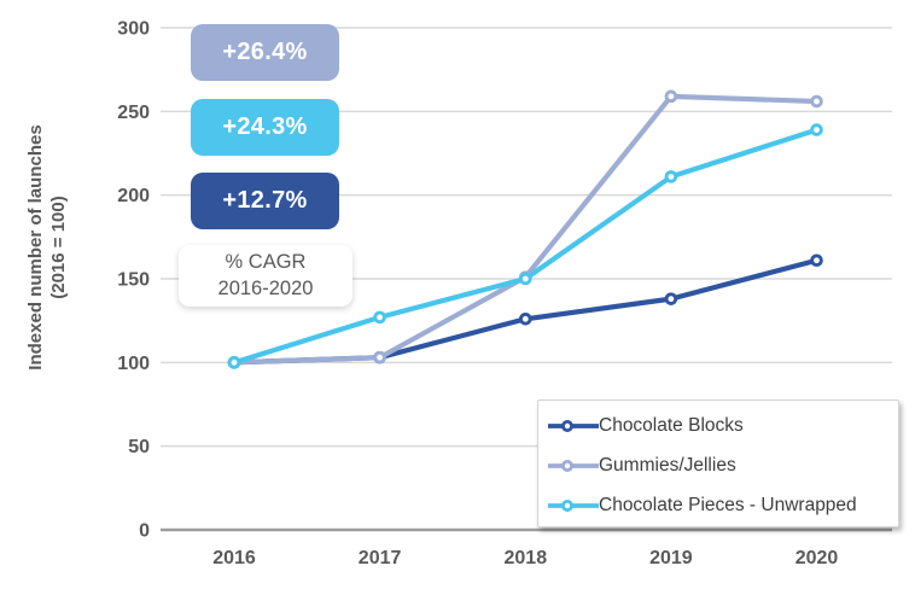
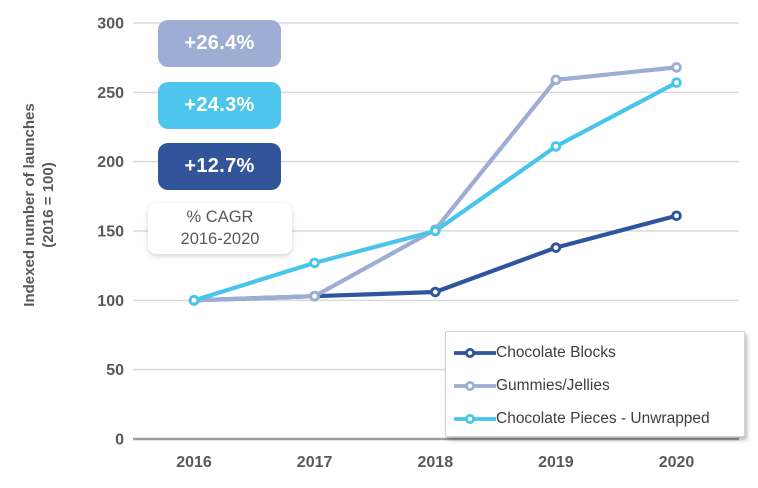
Chocolate Blocks/2018: 126 -> 106
Gummies/Jellies/2020: 256 -> 268
Chocolate Pieces - Unwrapped/2020: 239 -> 257
